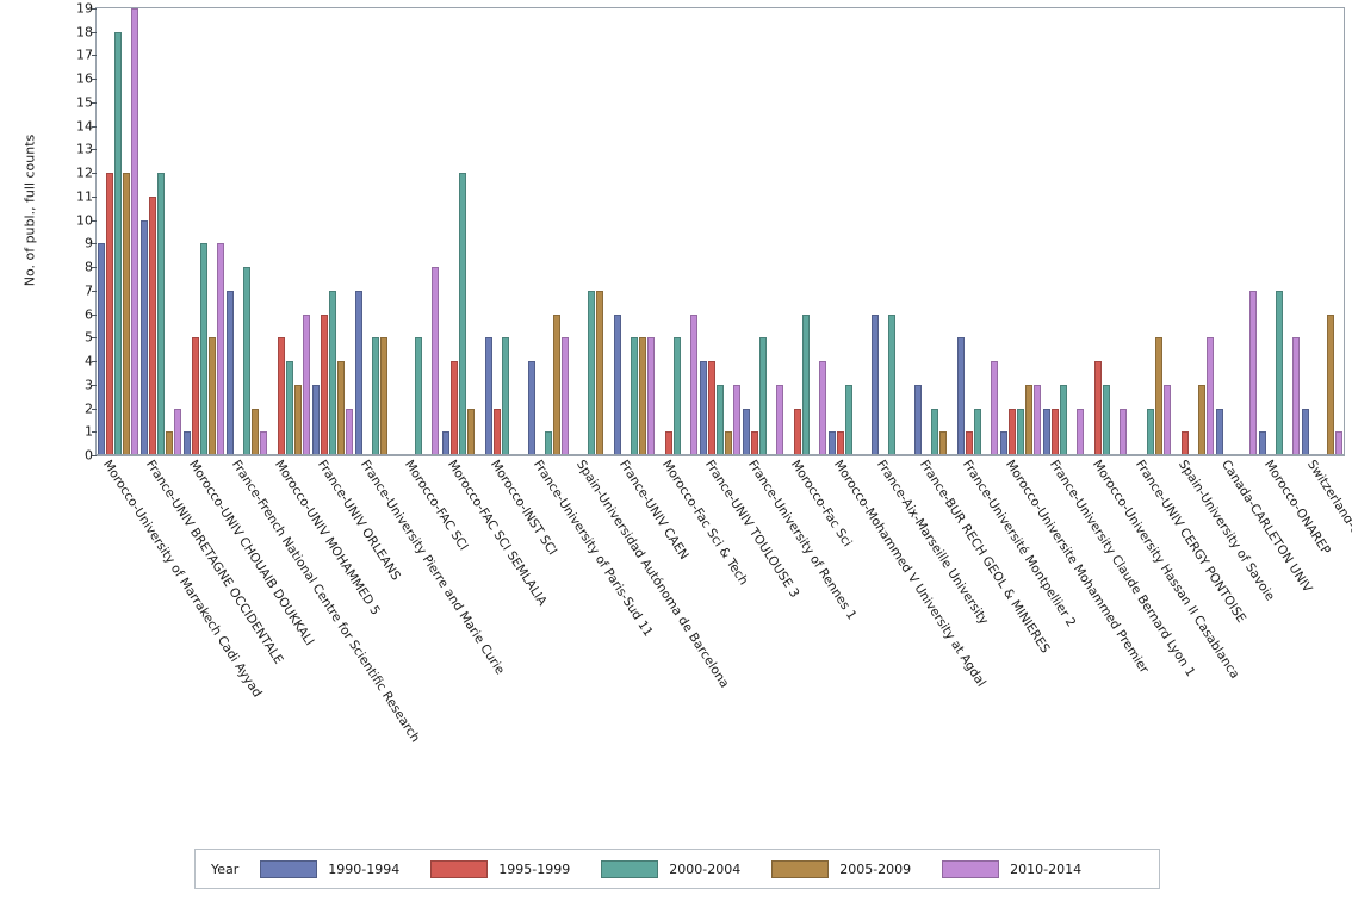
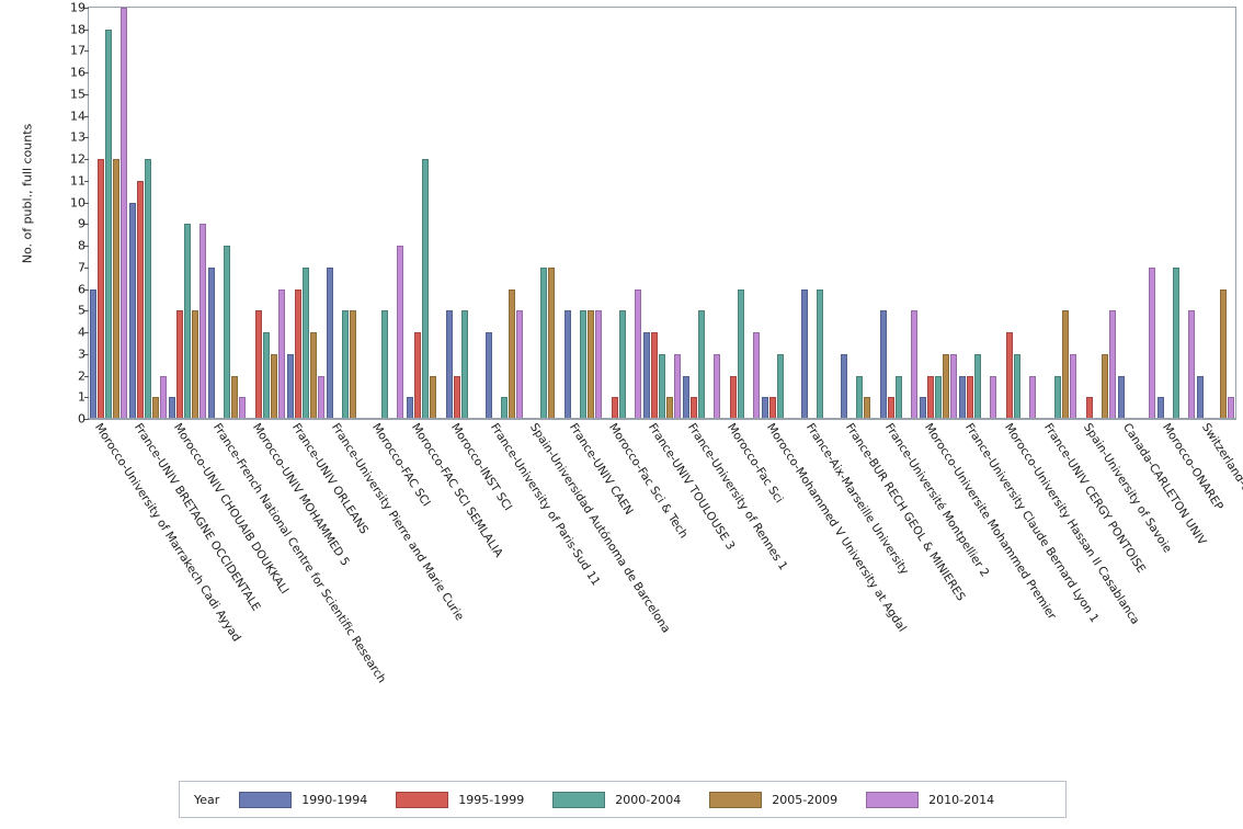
1990-1994/Morocco-University of Marrakech Cadi Ayyad: 9 -> 6
1990-1994/France-UNIV CAEN: 6 -> 5
2010-2014/France-Université Montpellier 2: 4 -> 5
